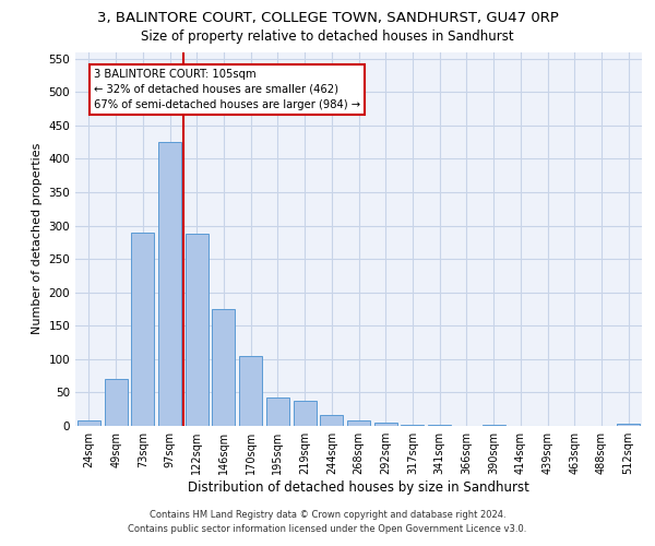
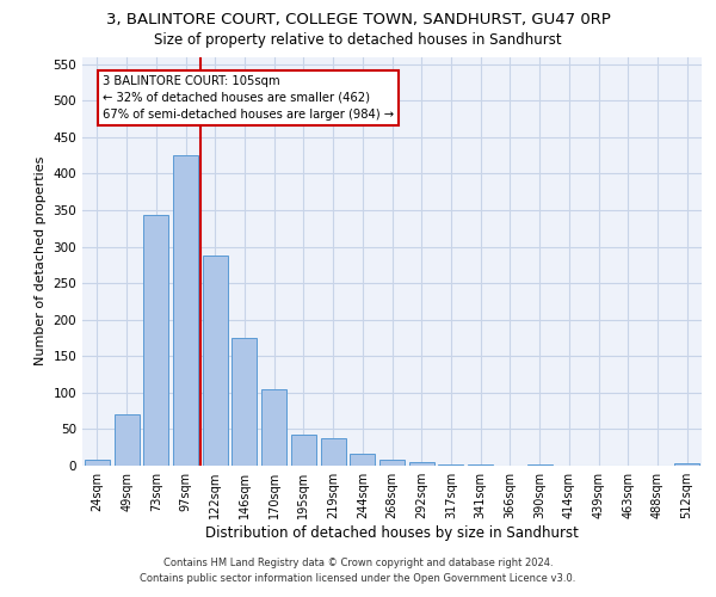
73sqm: 290 -> 344
